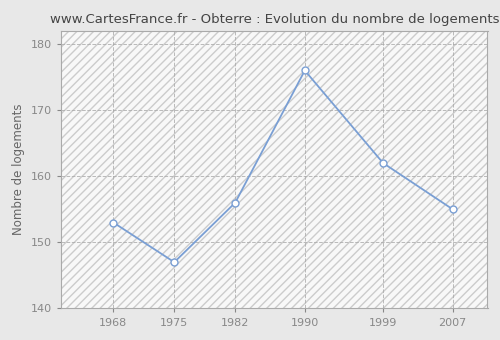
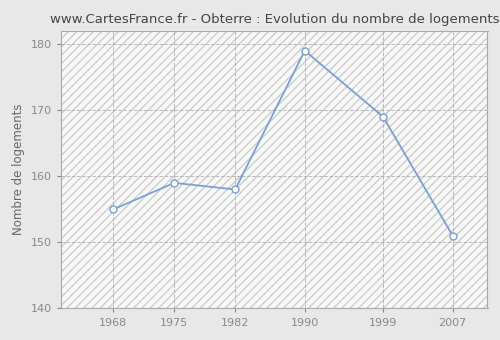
1968: 153 -> 155
1975: 147 -> 159
1982: 156 -> 158
1990: 176 -> 179
1999: 162 -> 169
2007: 155 -> 151
